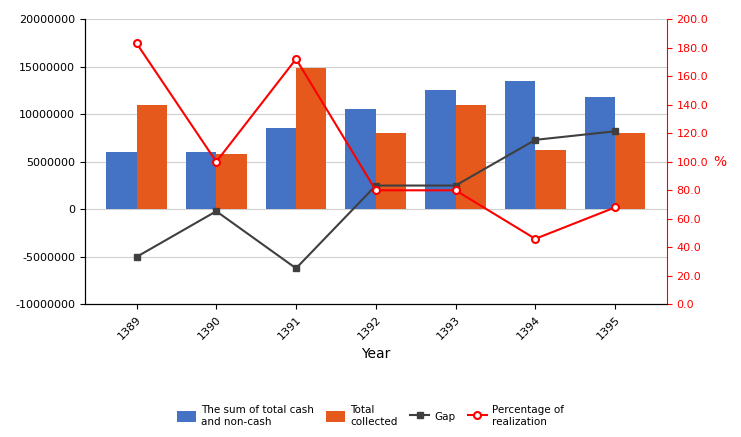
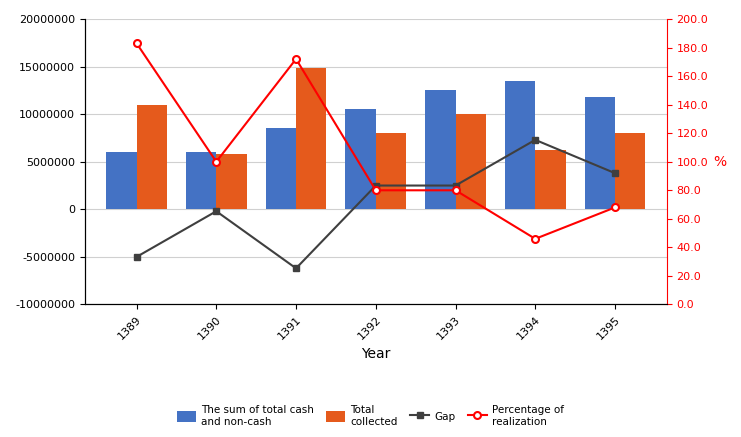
Total collected/1393: 11000000 -> 10000000
Gap/1395: 8200000 -> 3800000
